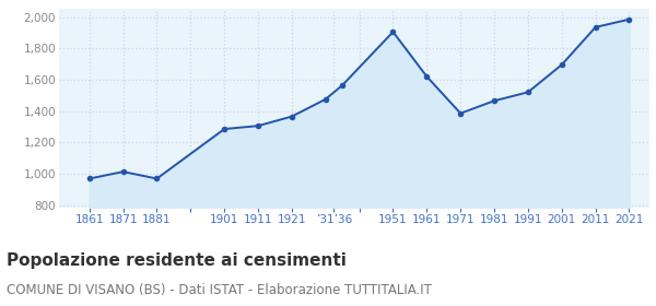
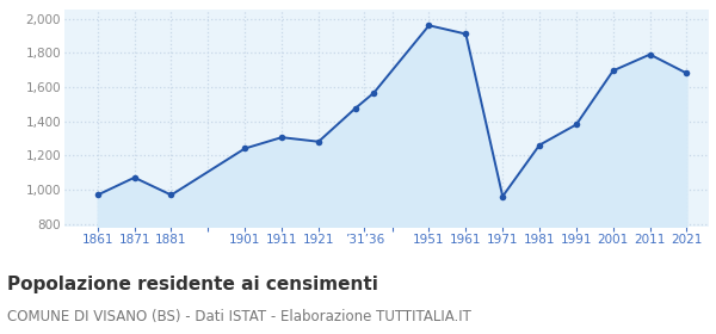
1871: 1,010 -> 1,070
1901: 1,280 -> 1,240
1921: 1,360 -> 1,280
1951: 1,900 -> 1,960
1961: 1,620 -> 1,910
1971: 1,380 -> 960
1981: 1,460 -> 1,260
1991: 1,520 -> 1,380
2011: 1,940 -> 1,790
2021: 1,980 -> 1,680
